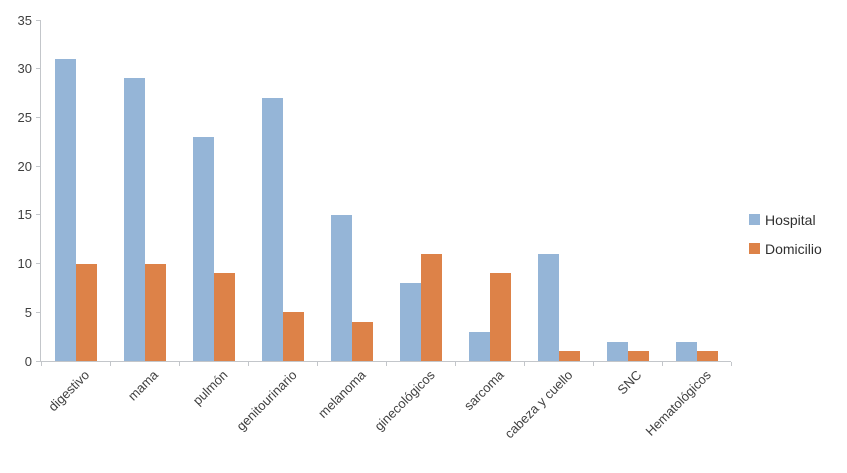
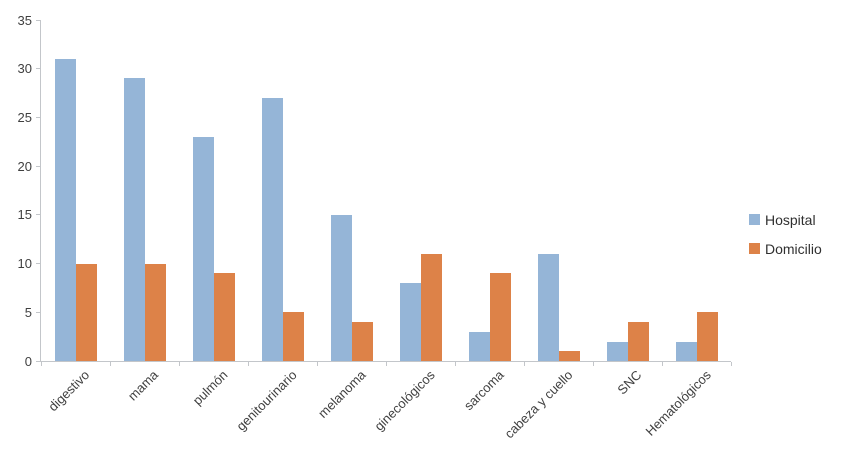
Domicilio/SNC: 1 -> 4
Domicilio/Hematológicos: 1 -> 5
